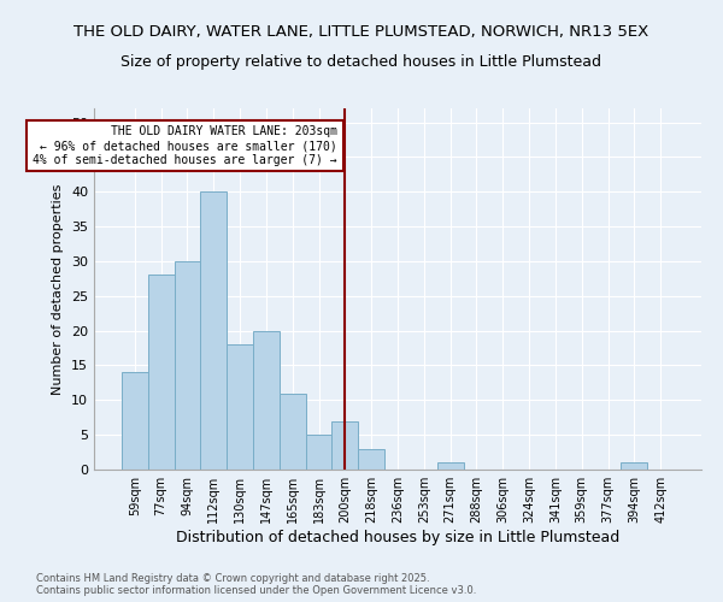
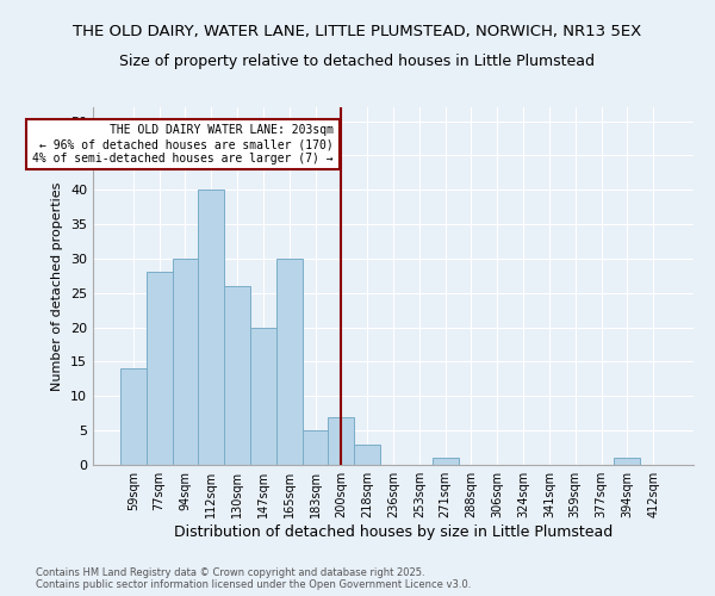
130sqm: 18 -> 26
165sqm: 11 -> 30
